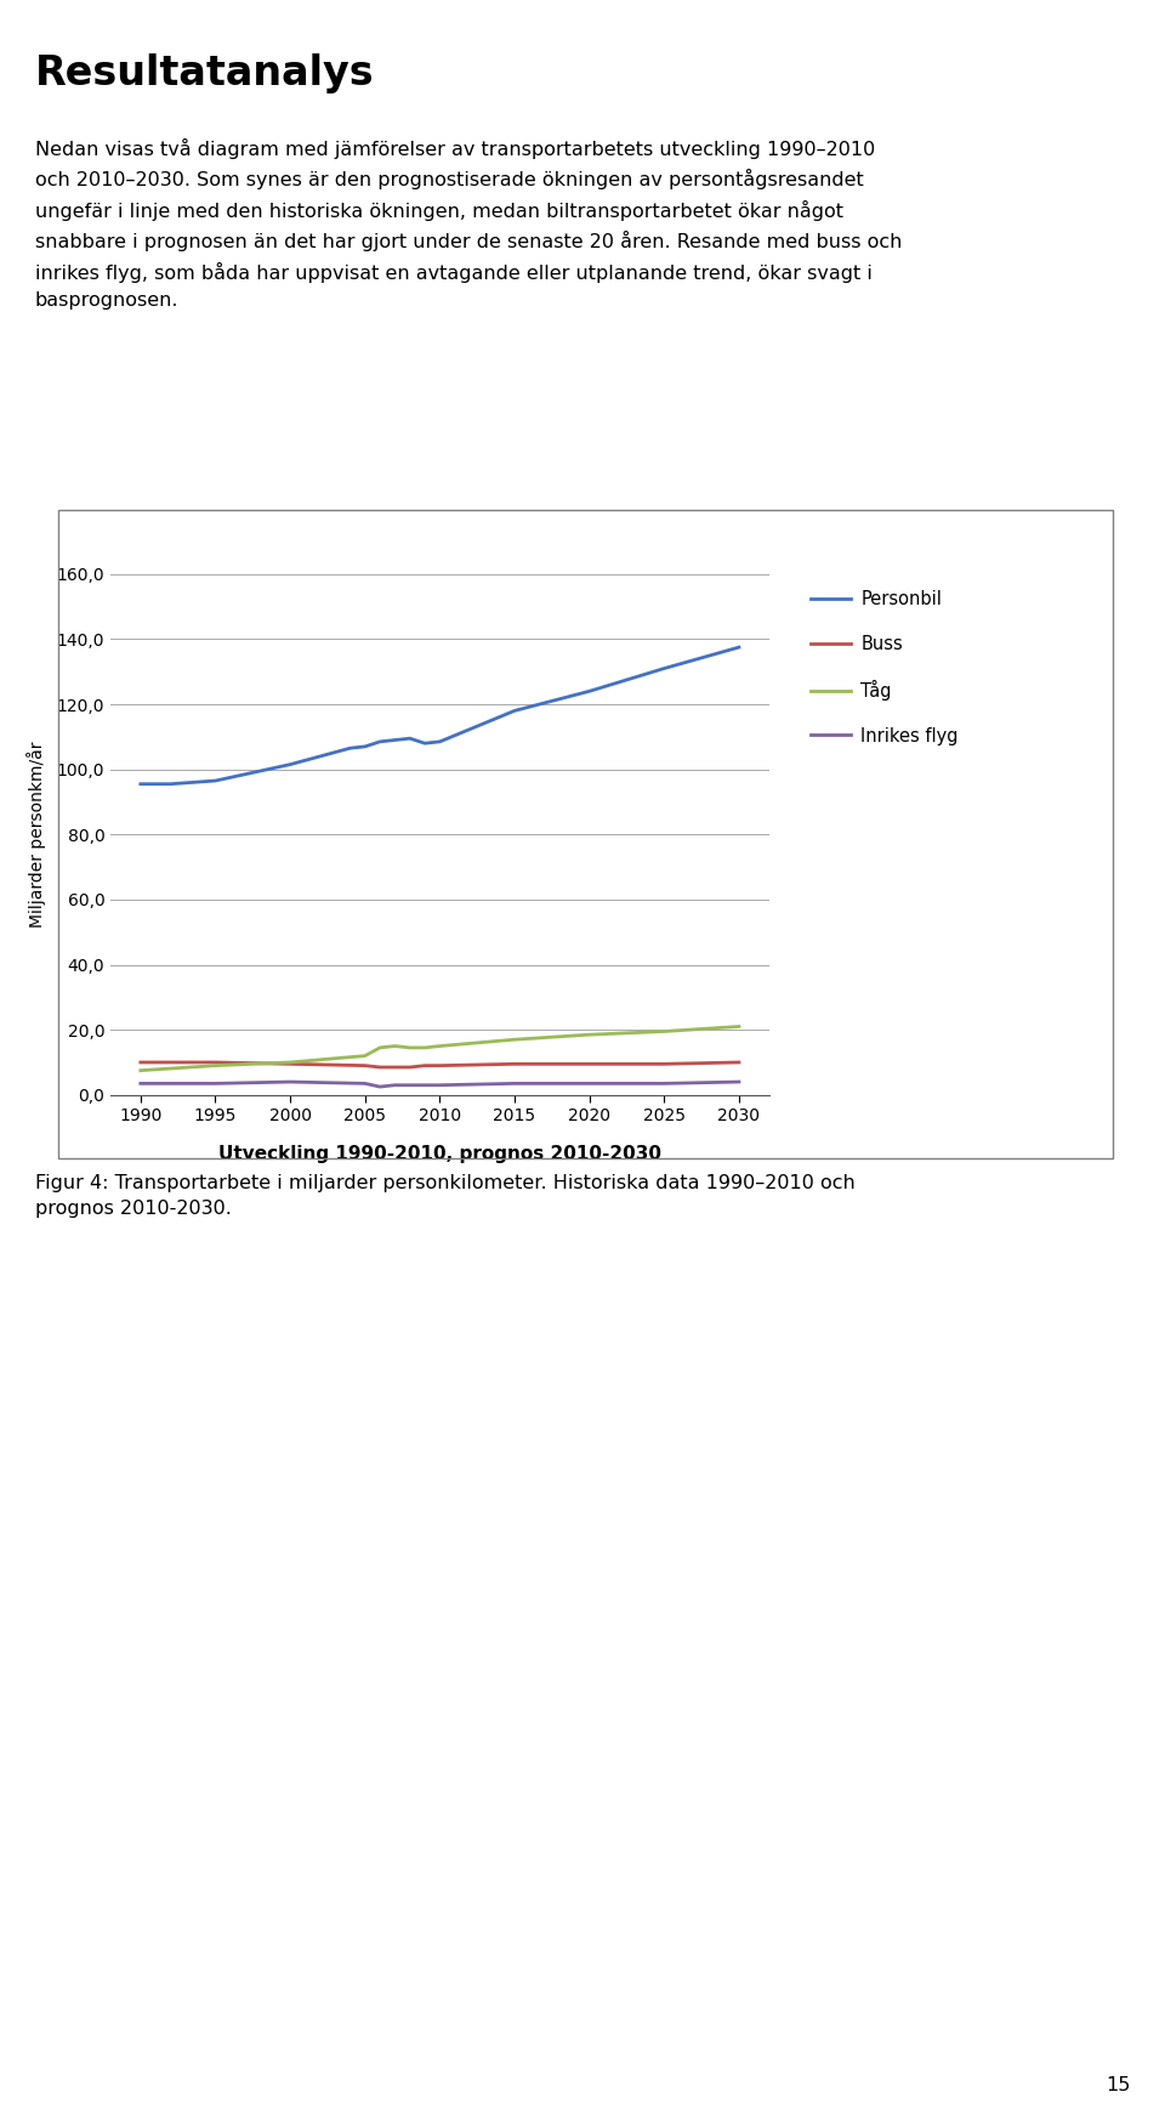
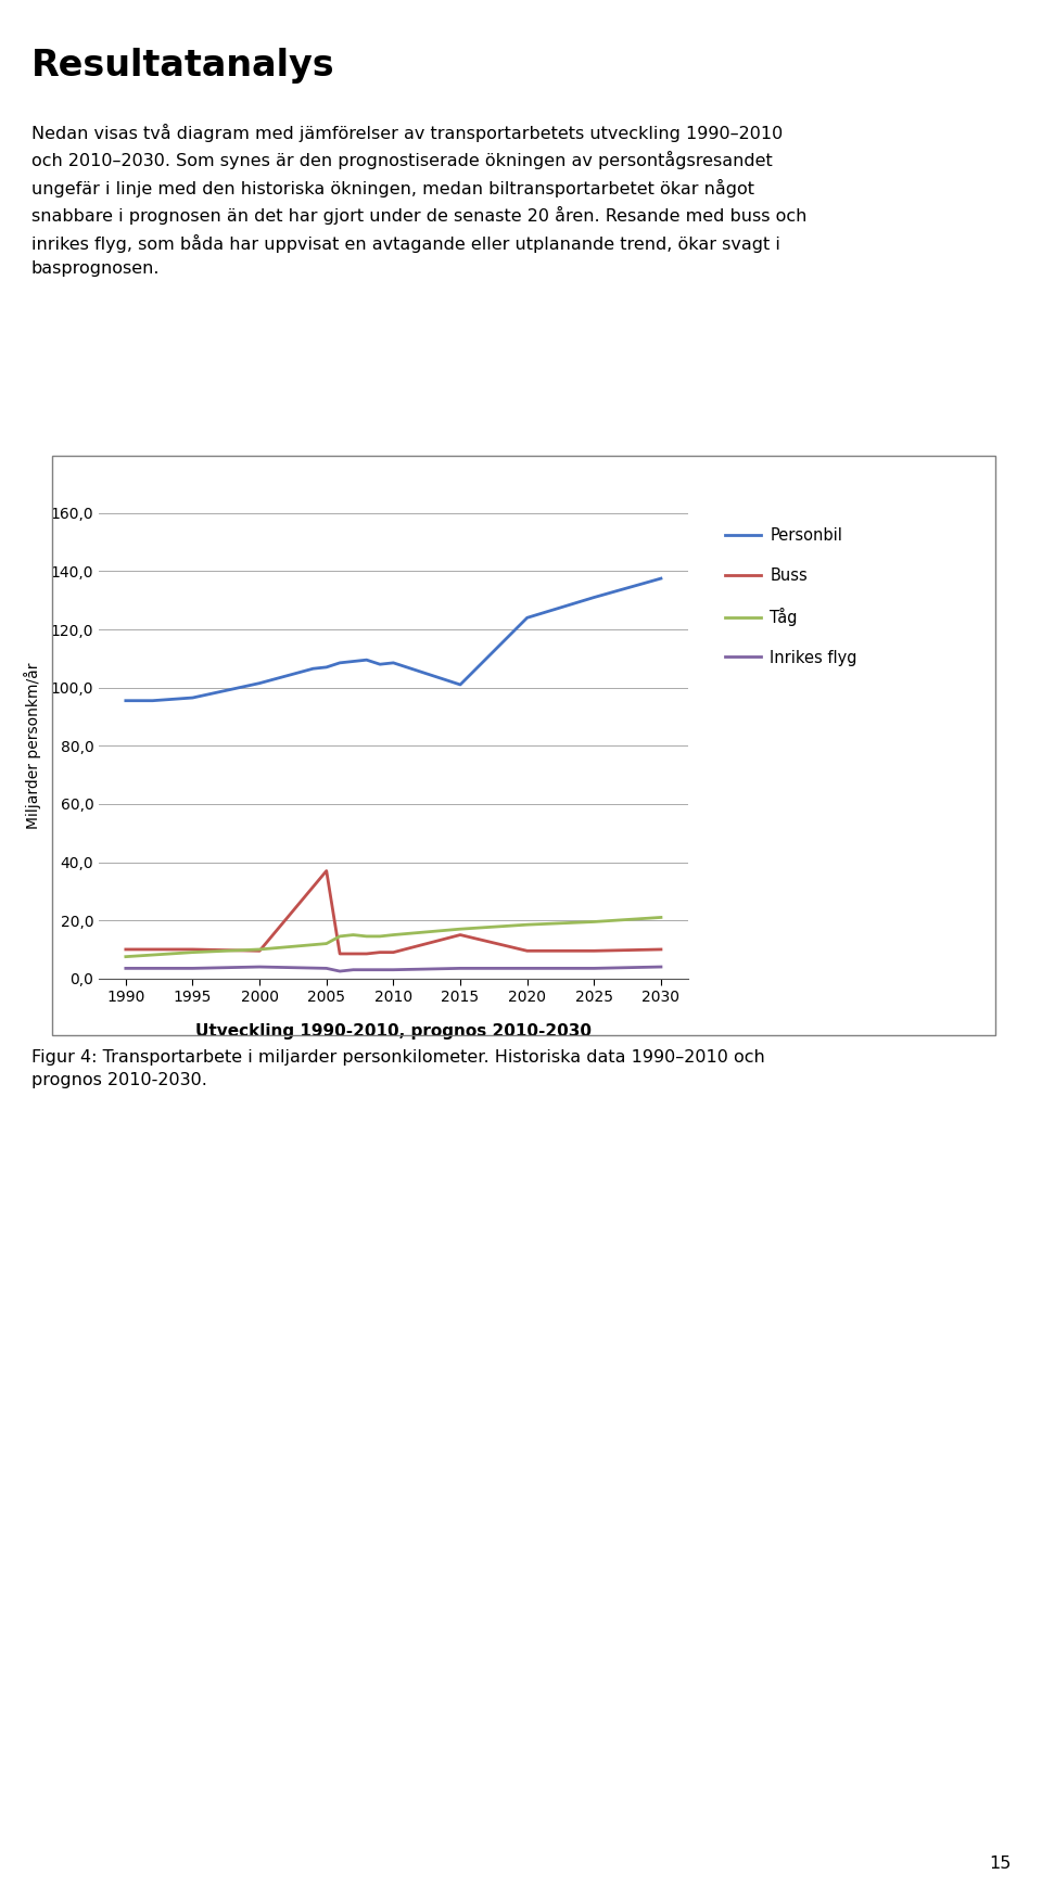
Buss/2005: 9,0 -> 37,0
Personbil/2015: 118,0 -> 101,0
Buss/2015: 9,5 -> 15,0
